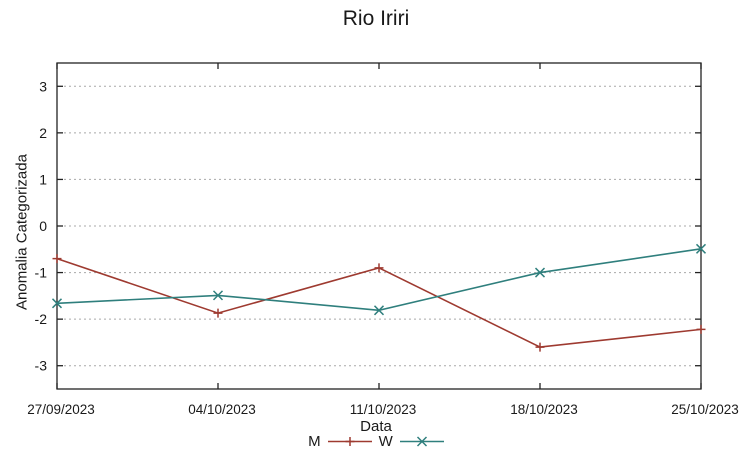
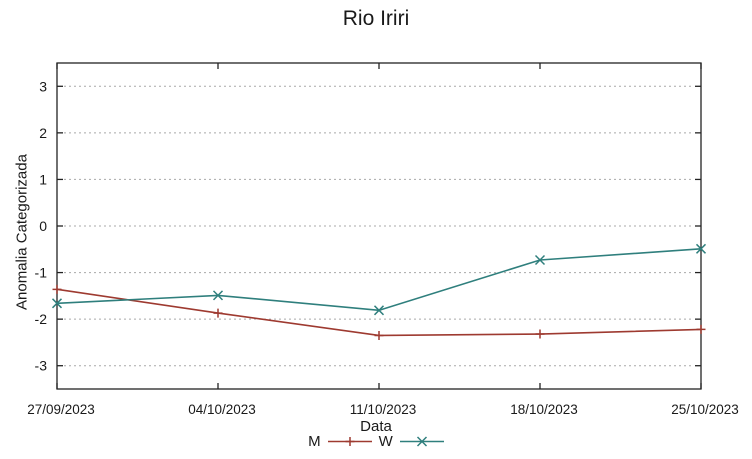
M/27/09/2023: -0.7 -> -1.4
M/11/10/2023: -0.9 -> -2.4
M/18/10/2023: -2.6 -> -2.3
W/18/10/2023: -1.0 -> -0.7
